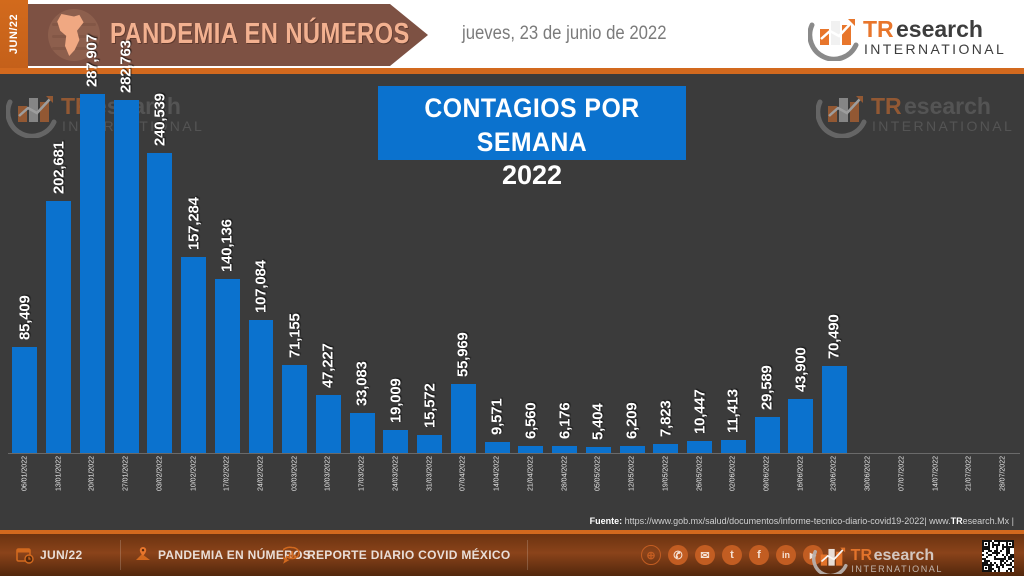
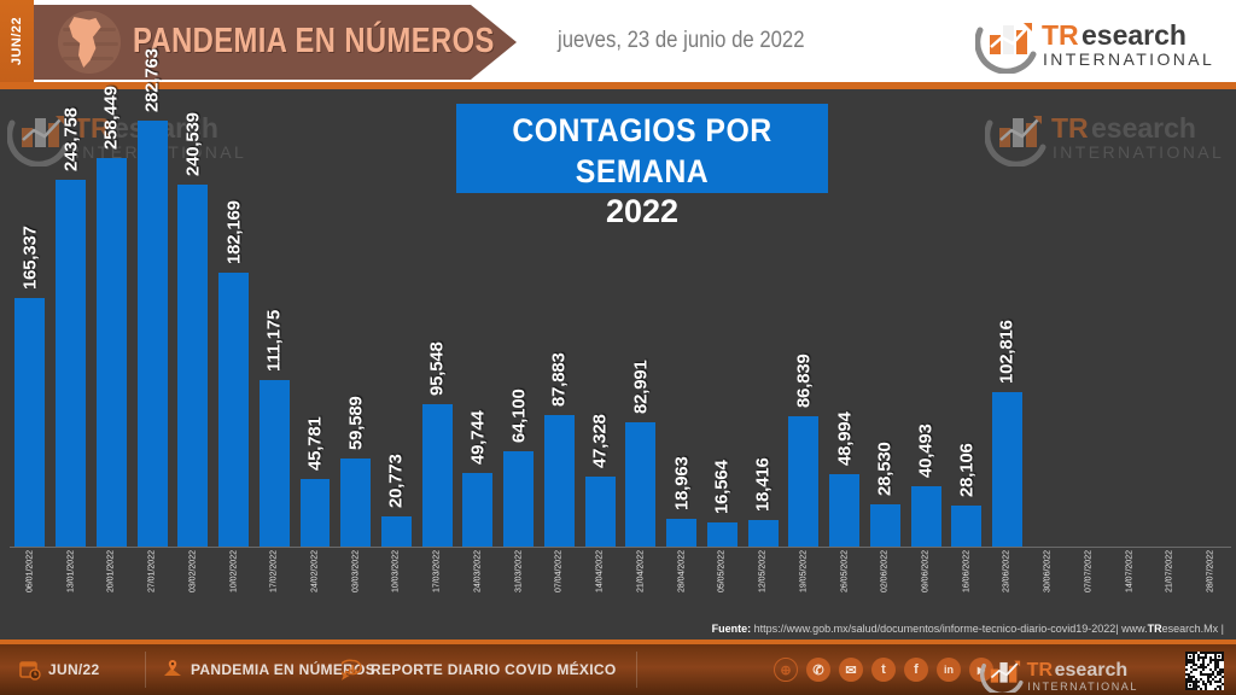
06/01/2022: 85,409 -> 165,337
13/01/2022: 202,681 -> 243,758
20/01/2022: 287,907 -> 258,449
10/02/2022: 157,284 -> 182,169
17/02/2022: 140,136 -> 111,175
24/02/2022: 107,084 -> 45,781
03/03/2022: 71,155 -> 59,589
10/03/2022: 47,227 -> 20,773
17/03/2022: 33,083 -> 95,548
24/03/2022: 19,009 -> 49,744
31/03/2022: 15,572 -> 64,100
07/04/2022: 55,969 -> 87,883
14/04/2022: 9,571 -> 47,328
21/04/2022: 6,560 -> 82,991
28/04/2022: 6,176 -> 18,963
05/05/2022: 5,404 -> 16,564
12/05/2022: 6,209 -> 18,416
19/05/2022: 7,823 -> 86,839
26/05/2022: 10,447 -> 48,994
02/06/2022: 11,413 -> 28,530
09/06/2022: 29,589 -> 40,493
16/06/2022: 43,900 -> 28,106
23/06/2022: 70,490 -> 102,816
